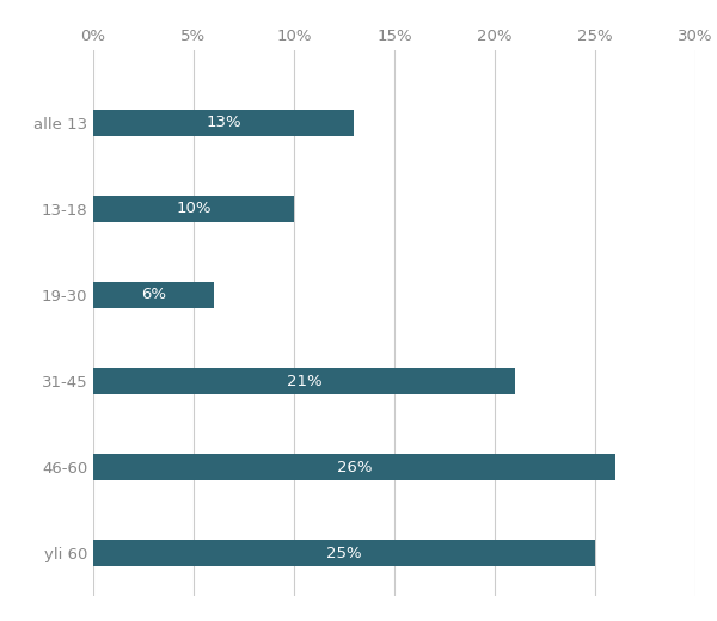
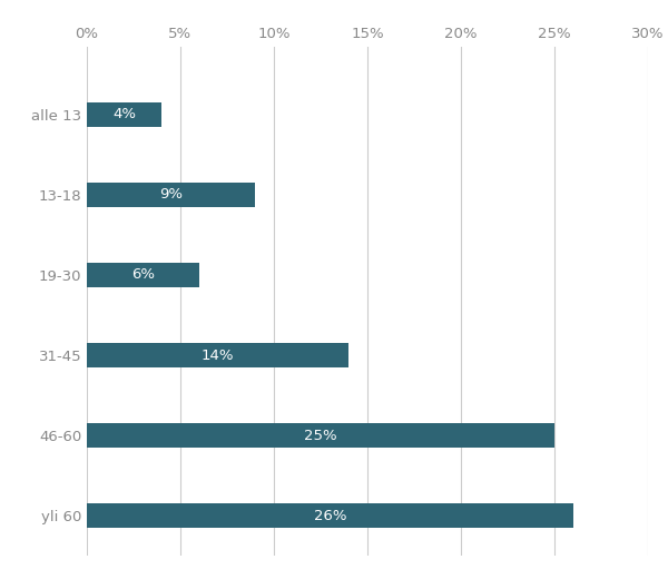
alle 13: 13% -> 4%
13-18: 10% -> 9%
31-45: 21% -> 14%
46-60: 26% -> 25%
yli 60: 25% -> 26%
